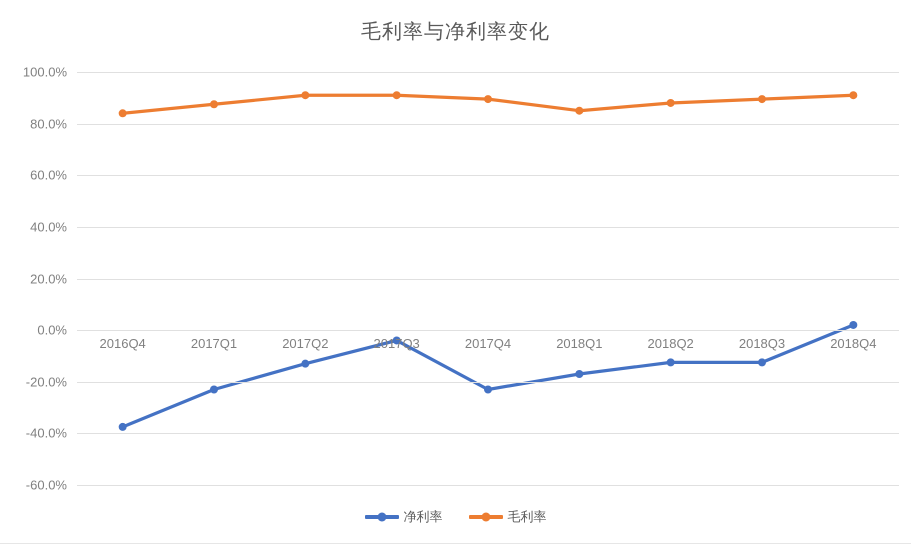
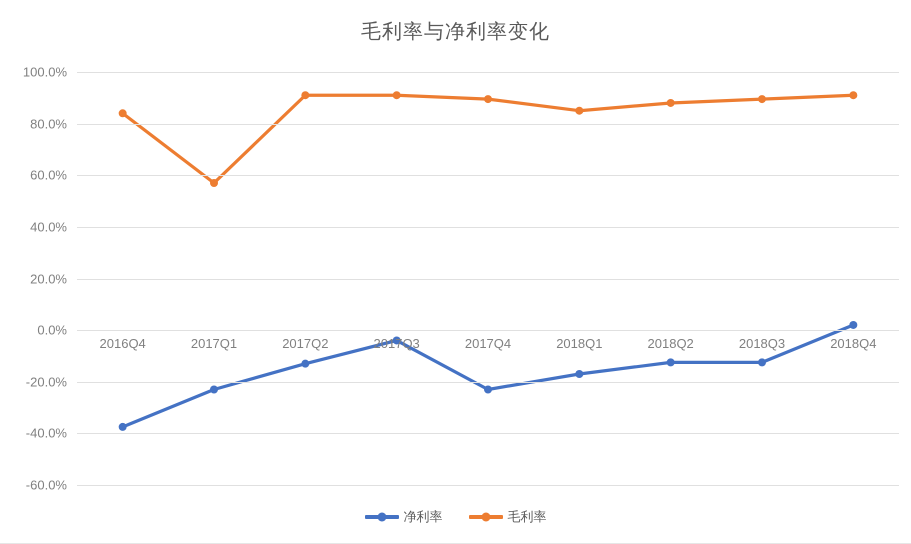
毛利率/2017Q1: 88% -> 57%
